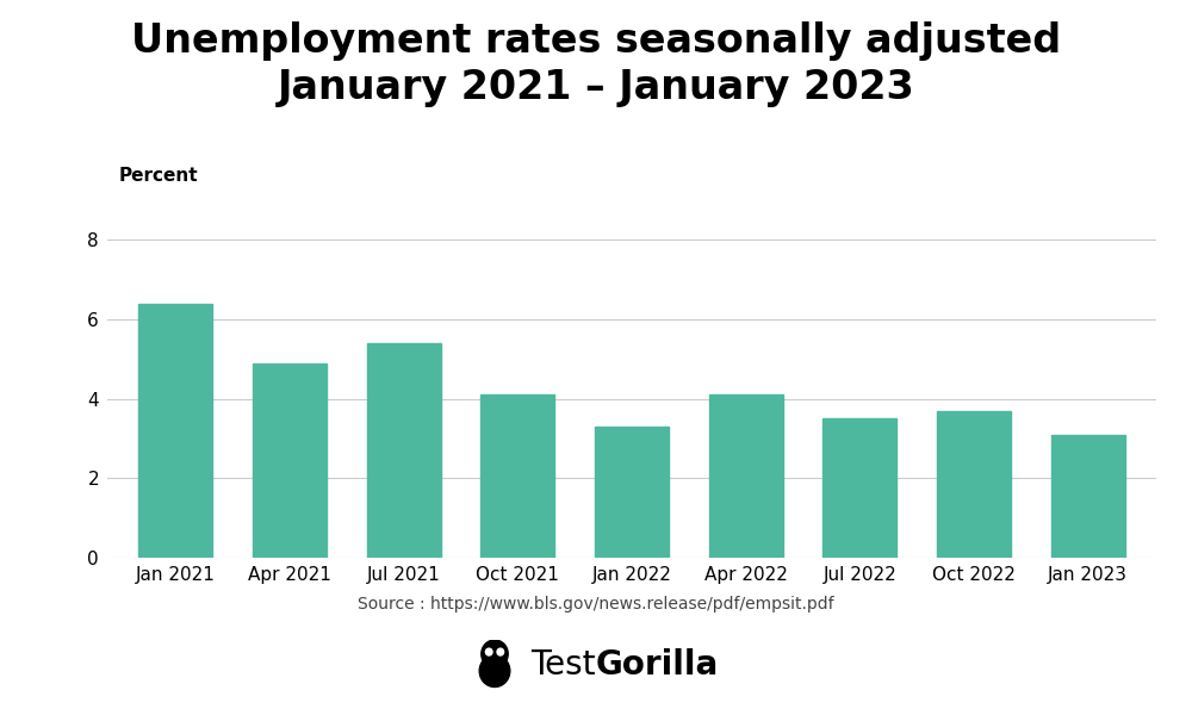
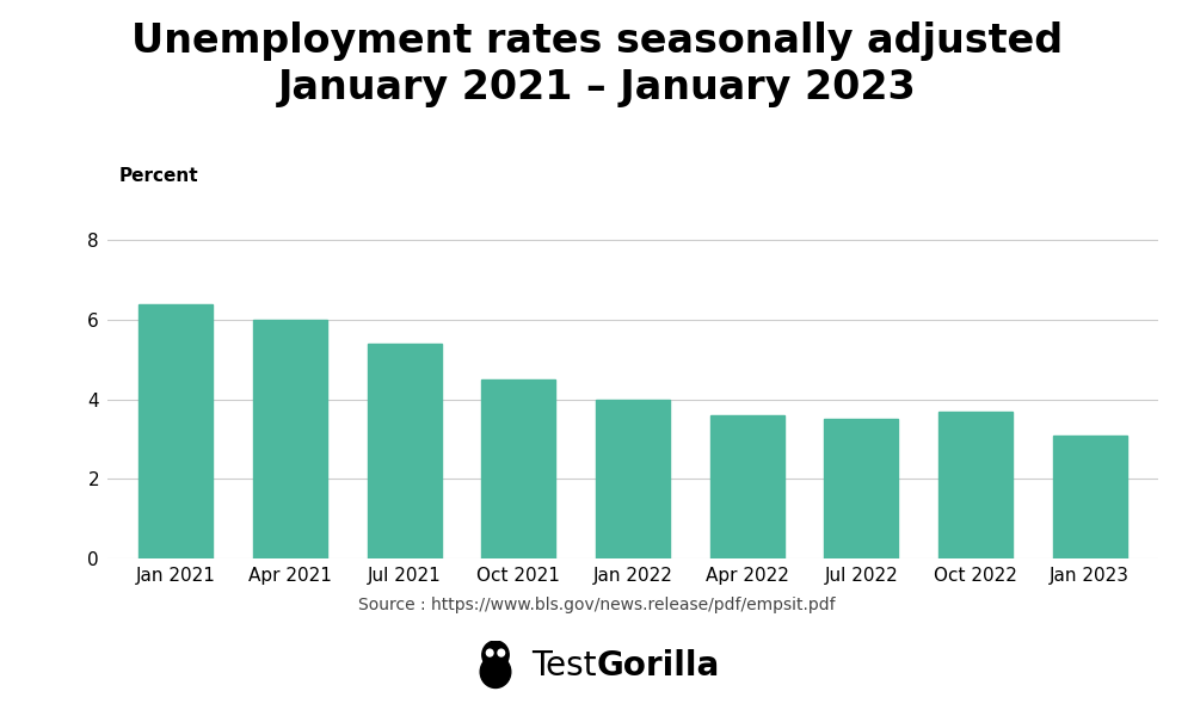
Apr 2021: 4.9 -> 6.0
Oct 2021: 4.1 -> 4.5
Jan 2022: 3.3 -> 4.0
Apr 2022: 4.1 -> 3.6
